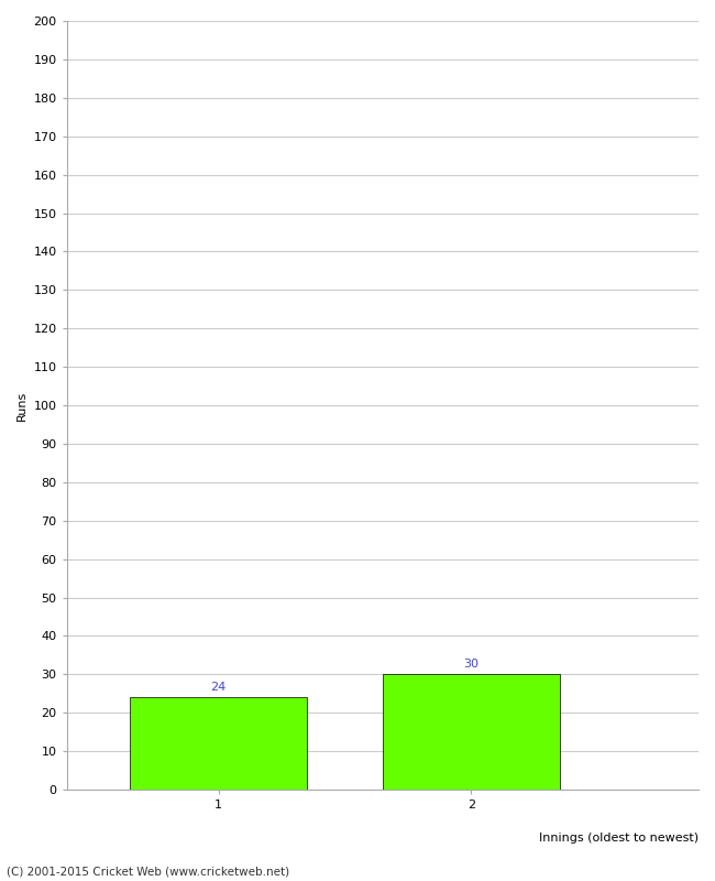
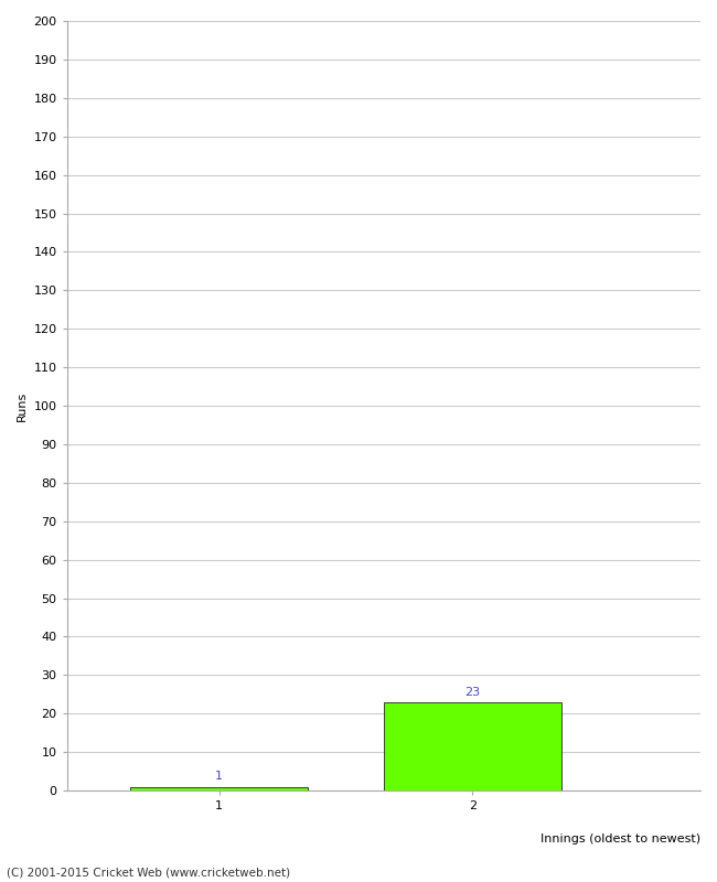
1: 24 -> 1
2: 30 -> 23
